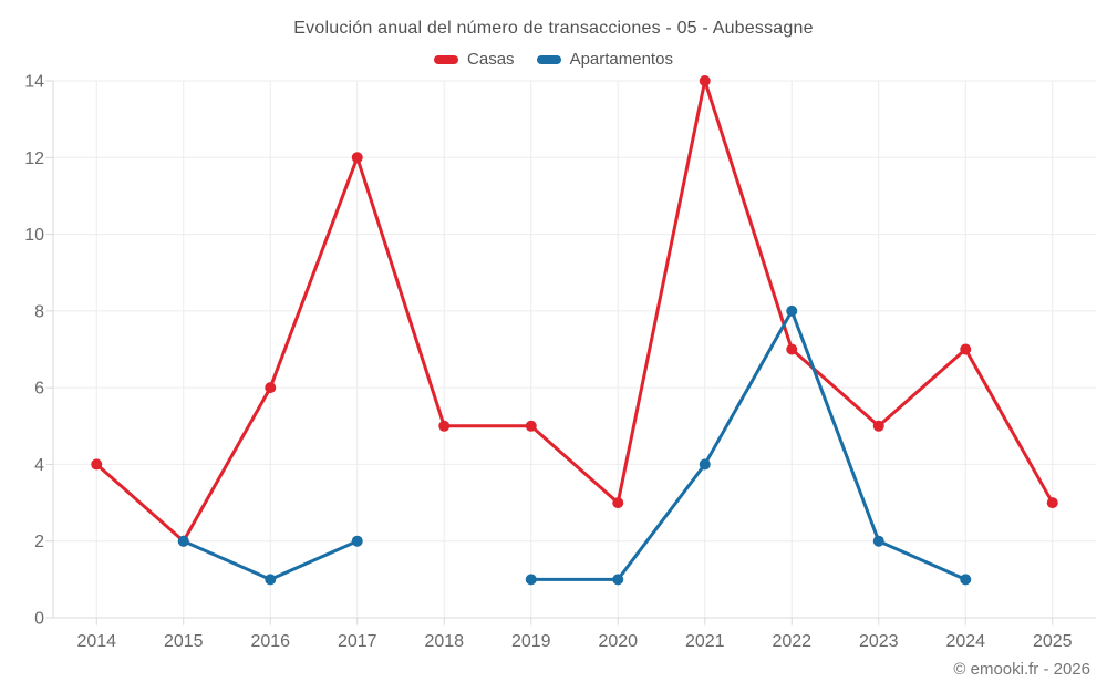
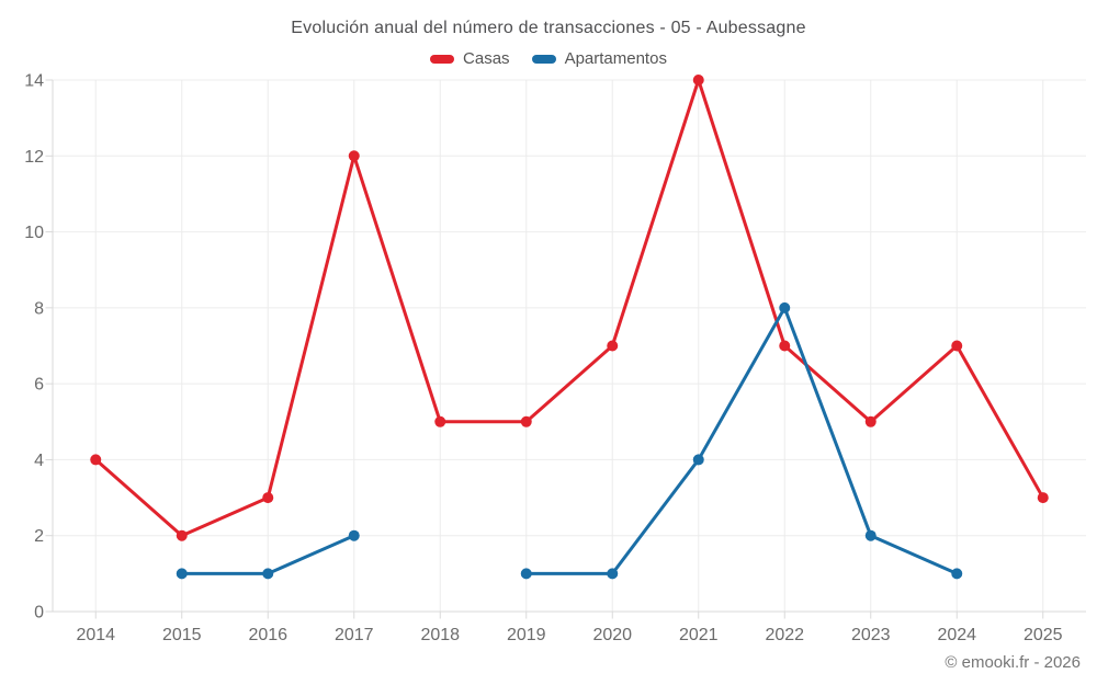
Apartamentos/2015: 2 -> 1
Casas/2016: 6 -> 3
Casas/2020: 3 -> 7
